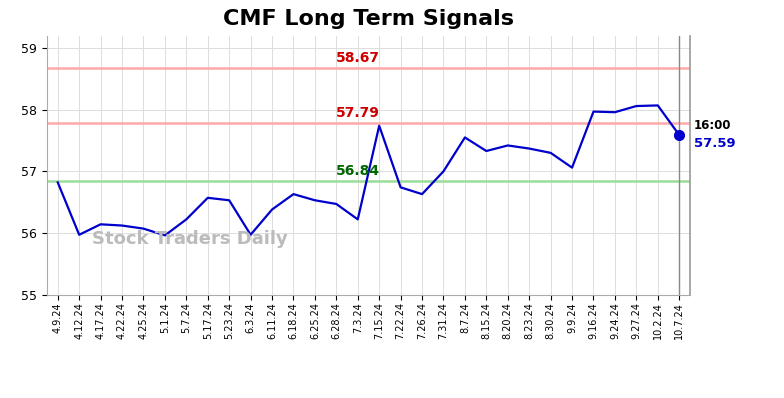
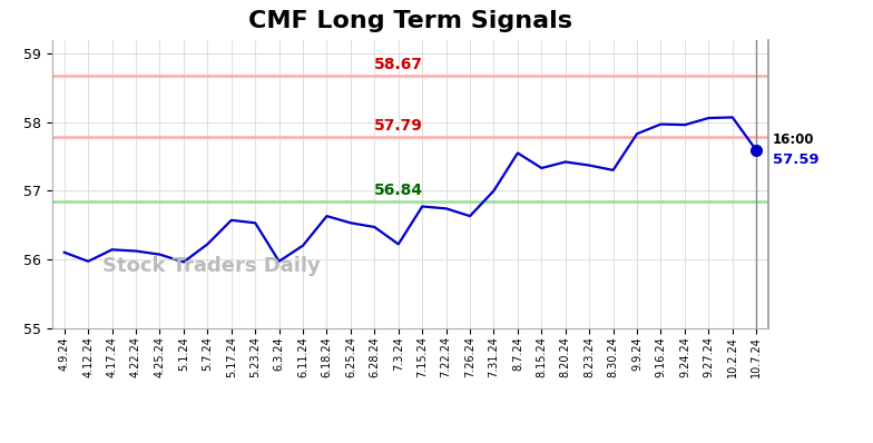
4.9.24: 56.82 -> 56.10
6.11.24: 56.38 -> 56.20
7.15.24: 57.74 -> 56.77
9.9.24: 57.06 -> 57.83
